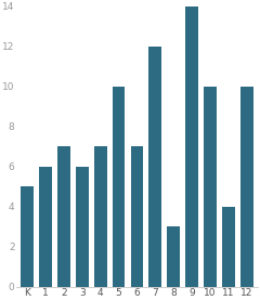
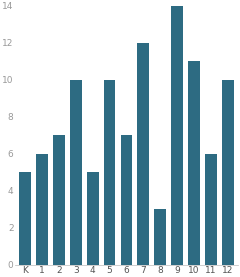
3: 6 -> 10
4: 7 -> 5
10: 10 -> 11
11: 4 -> 6
